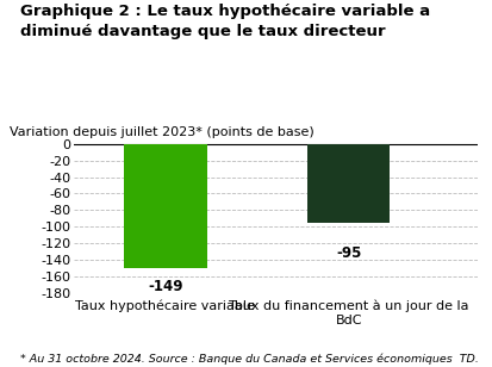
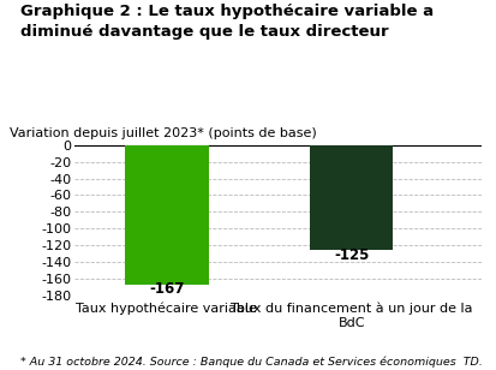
Taux hypothécaire variable: -149 -> -167
Taux du financement à un jour de la BdC: -95 -> -125
